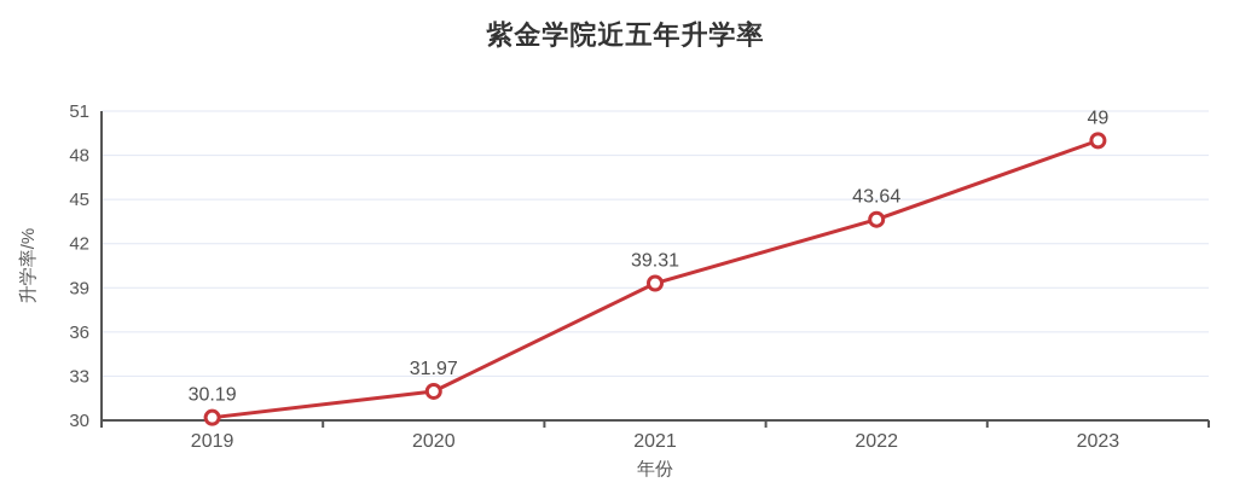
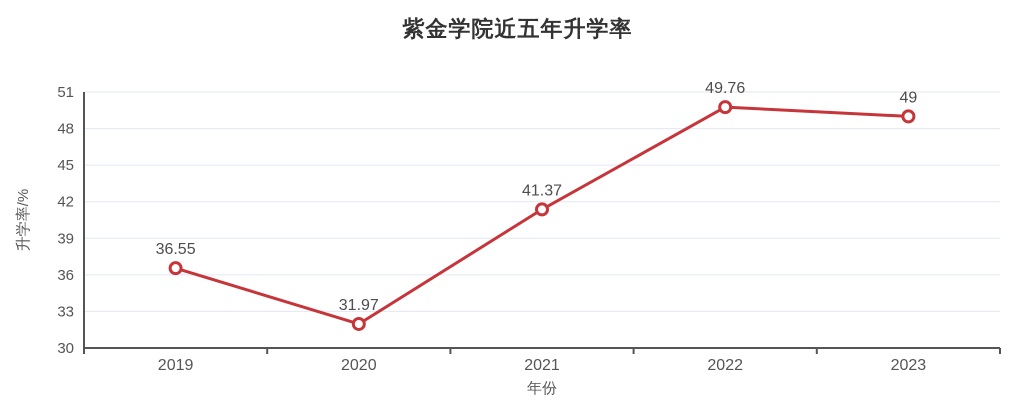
2019: 30.19 -> 36.55
2021: 39.31 -> 41.37
2022: 43.64 -> 49.76
